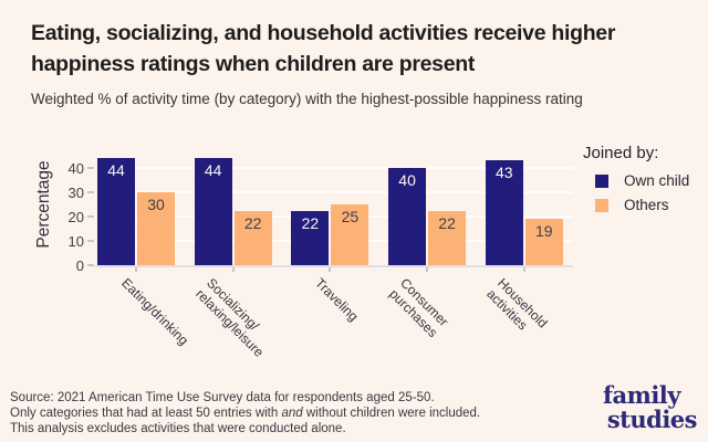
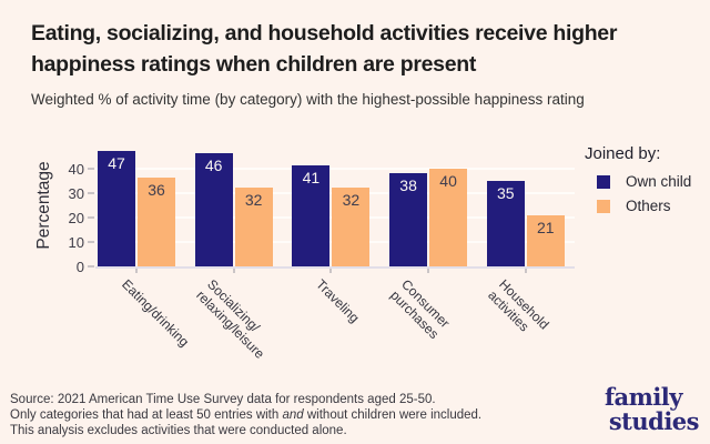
Own child/Eating/drinking: 44 -> 47
Others/Eating/drinking: 30 -> 36
Own child/Socializing/ relaxing/leisure: 44 -> 46
Others/Socializing/ relaxing/leisure: 22 -> 32
Own child/Traveling: 22 -> 41
Others/Traveling: 25 -> 32
Own child/Consumer purchases: 40 -> 38
Others/Consumer purchases: 22 -> 40
Own child/Household activities: 43 -> 35
Others/Household activities: 19 -> 21
